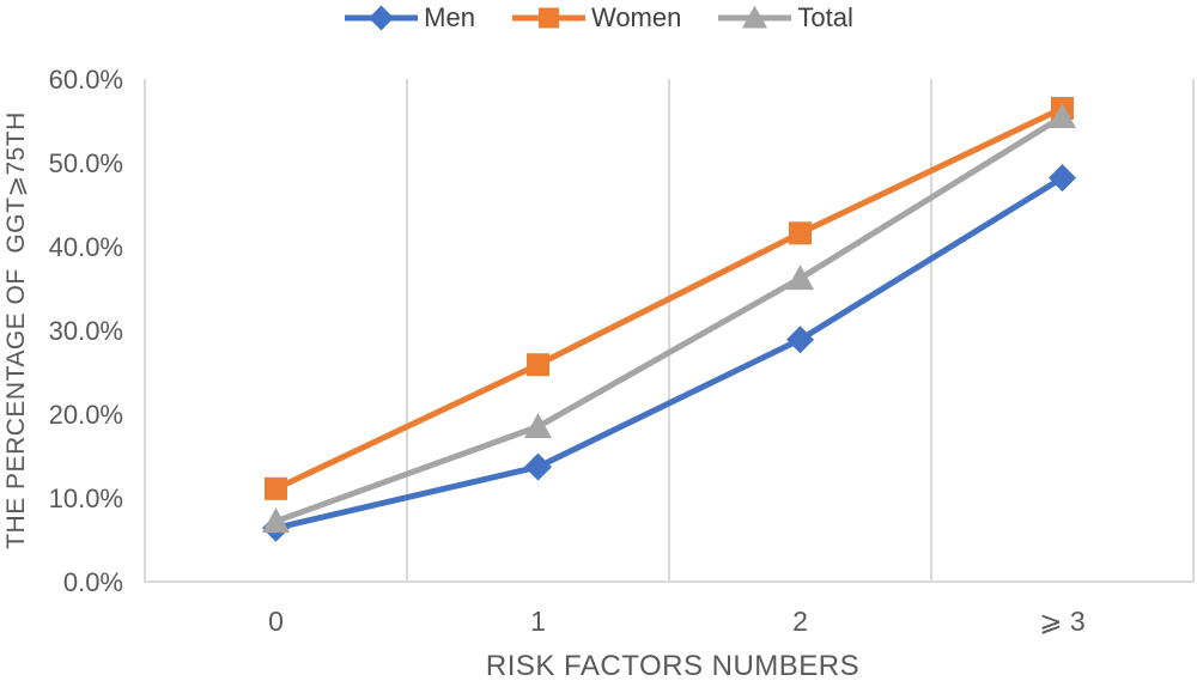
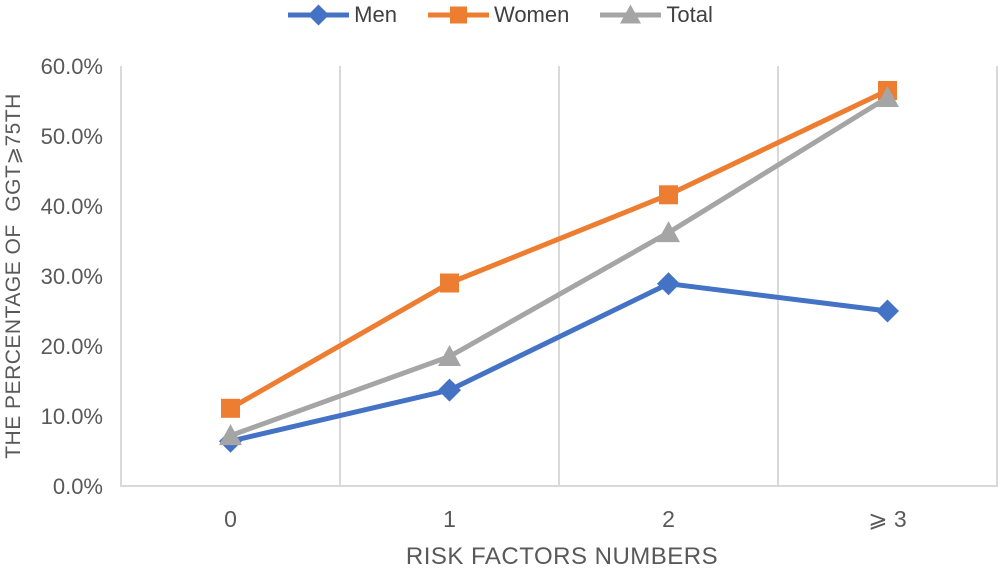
Women/1: 26% -> 29%
Men/⩾ 3: 48% -> 25%
